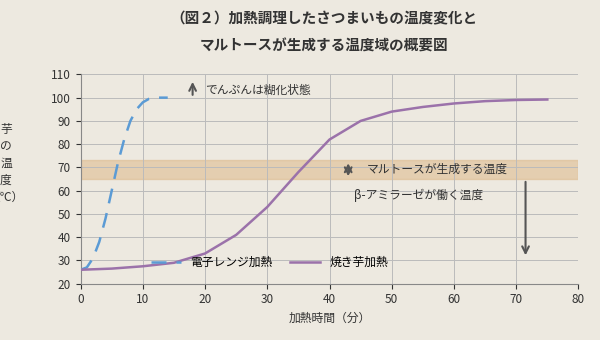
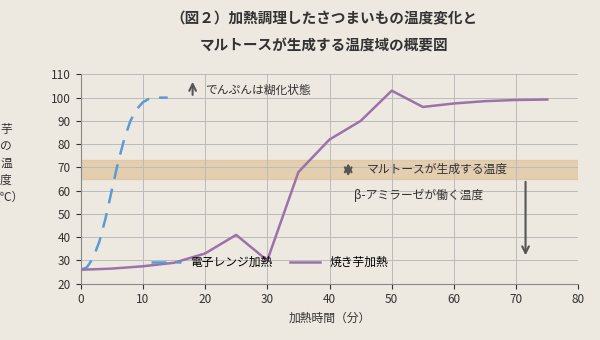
焼き芋加熱/30: 53.0 -> 30.0
焼き芋加熱/50: 94.0 -> 103.0
